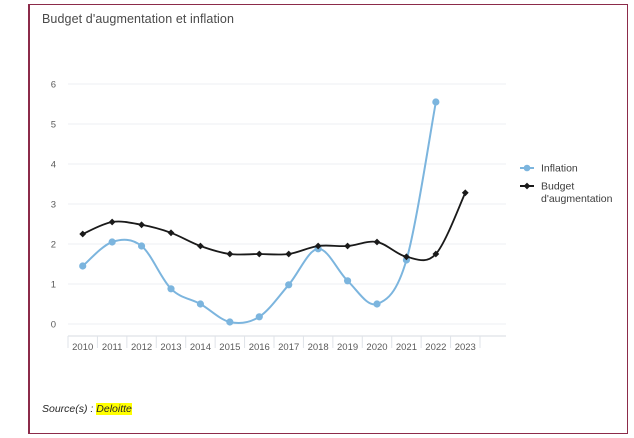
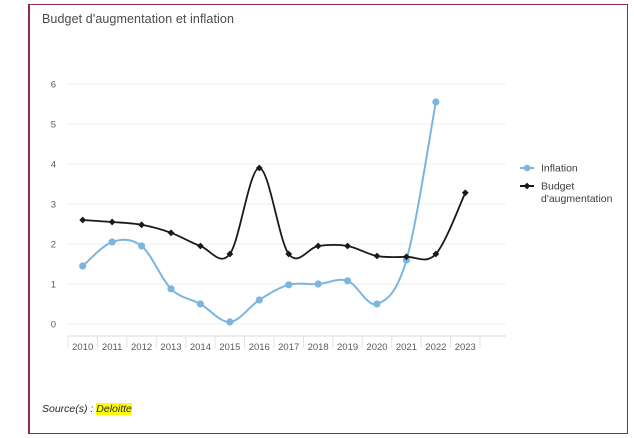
Budget d'augmentation/2010: 2.2 -> 2.6
Inflation/2016: 0.2 -> 0.6
Budget d'augmentation/2016: 1.8 -> 3.9
Inflation/2018: 1.9 -> 1.0
Budget d'augmentation/2020: 2.0 -> 1.7
